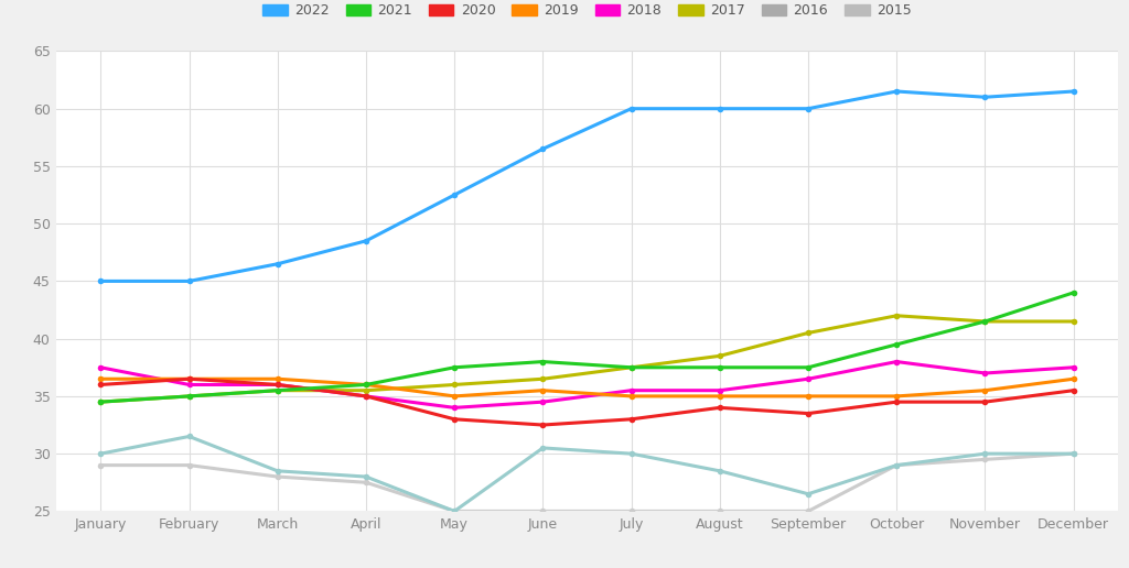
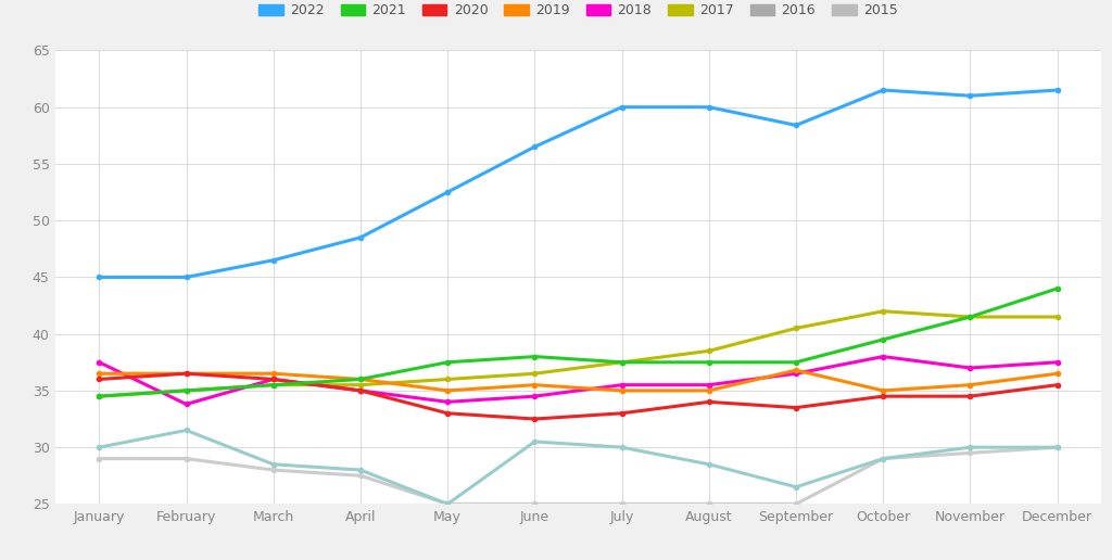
2018/February: 36.0 -> 33.8
2022/September: 60.0 -> 58.4
2019/September: 35.0 -> 36.8
